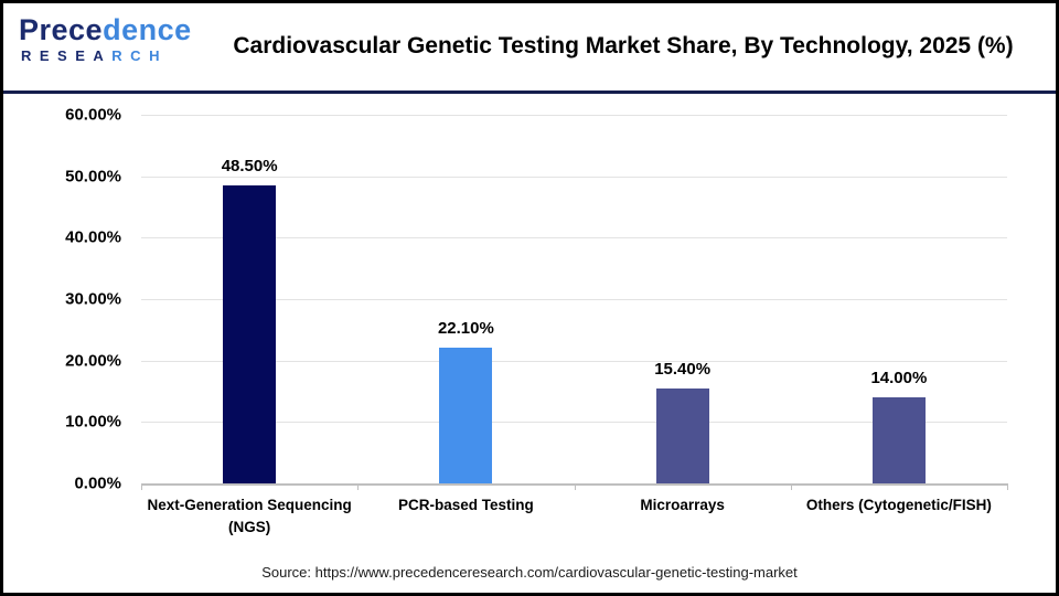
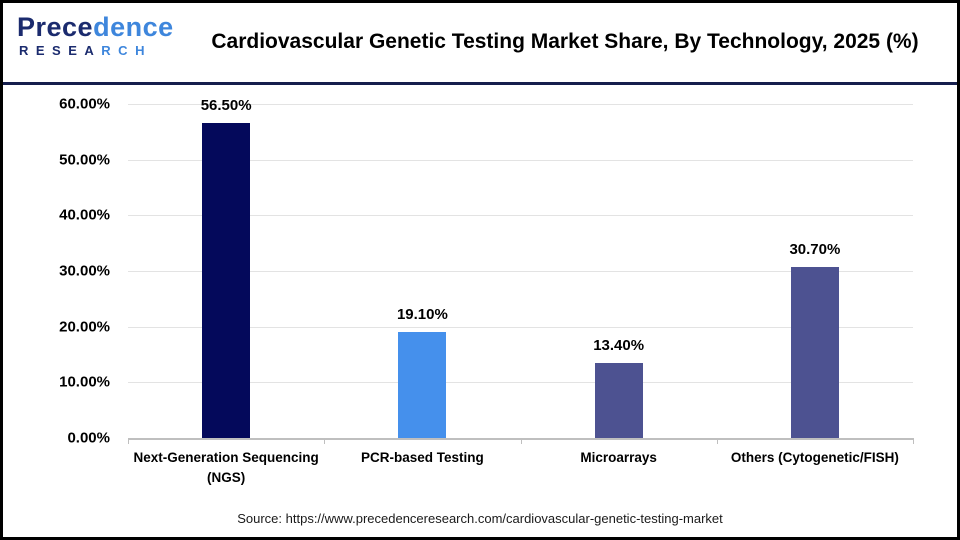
Next-Generation Sequencing (NGS): 48.50% -> 56.50%
PCR-based Testing: 22.10% -> 19.10%
Microarrays: 15.40% -> 13.40%
Others (Cytogenetic/FISH): 14.00% -> 30.70%
